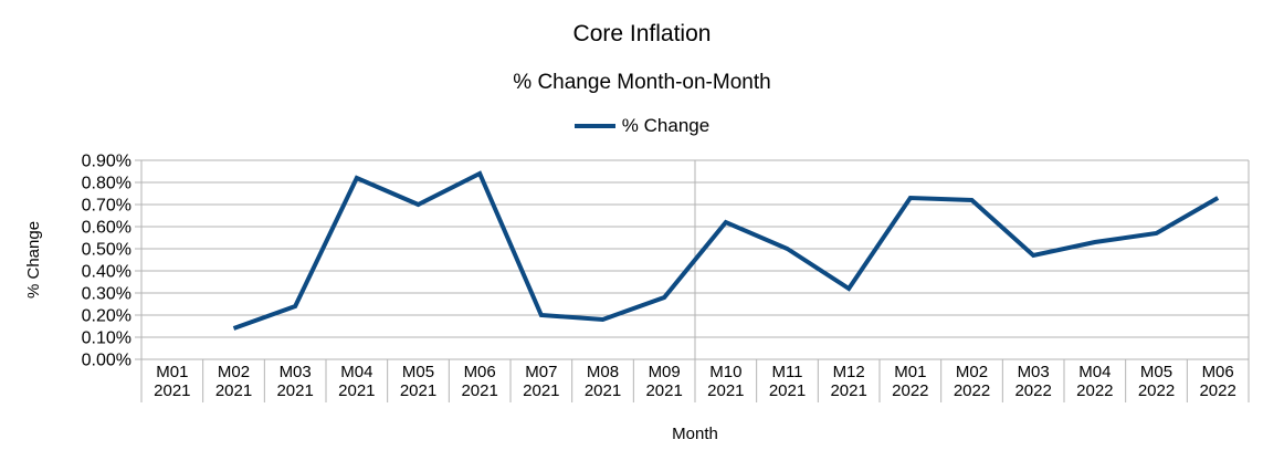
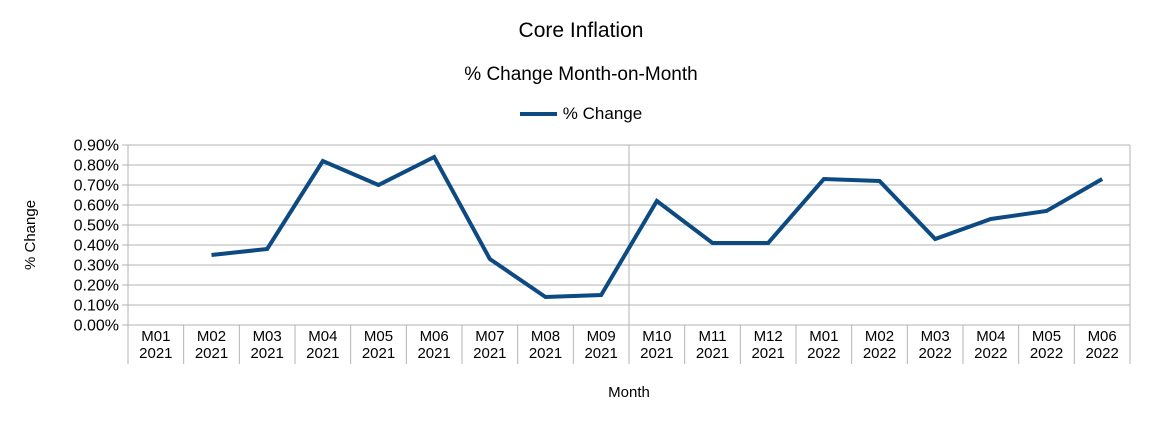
M02 2021: 0.14% -> 0.35%
M03 2021: 0.24% -> 0.38%
M07 2021: 0.20% -> 0.33%
M08 2021: 0.18% -> 0.14%
M09 2021: 0.28% -> 0.15%
M11 2021: 0.50% -> 0.41%
M12 2021: 0.32% -> 0.41%
M03 2022: 0.47% -> 0.43%
